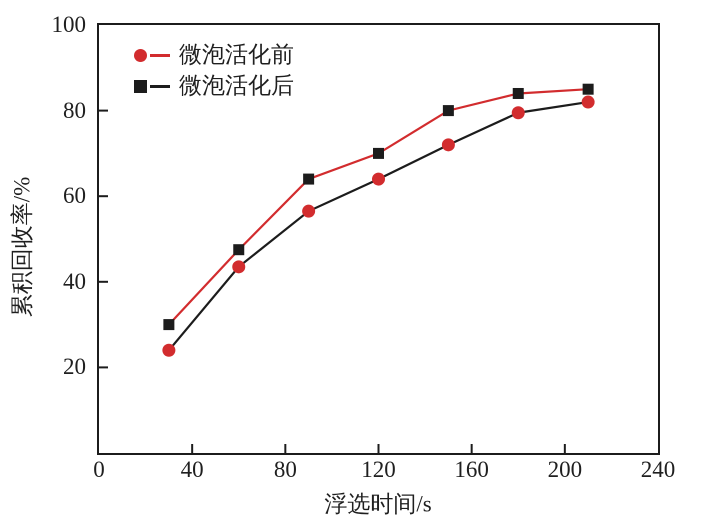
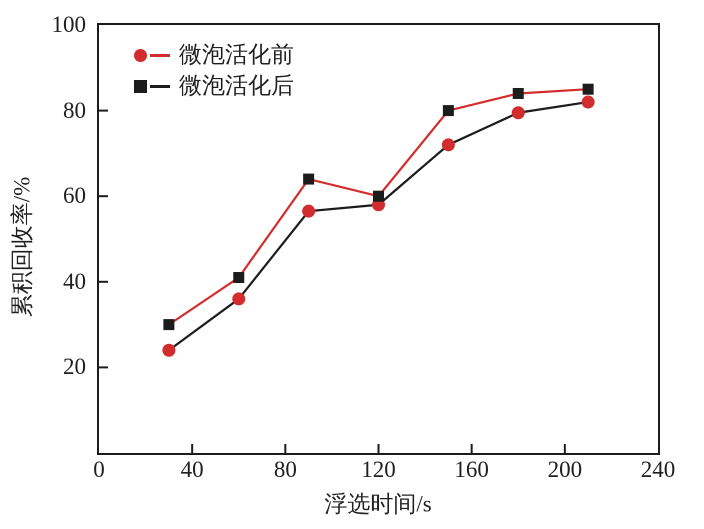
微泡活化前/60: 44 -> 36
微泡活化后/60: 48 -> 41
微泡活化前/120: 64 -> 58
微泡活化后/120: 70 -> 60
